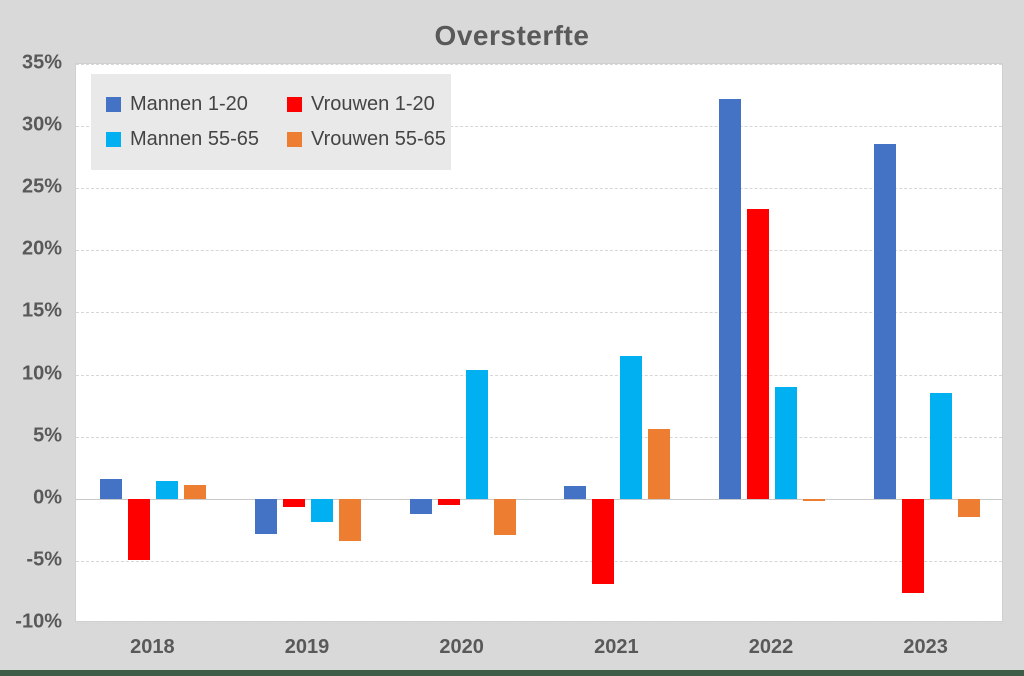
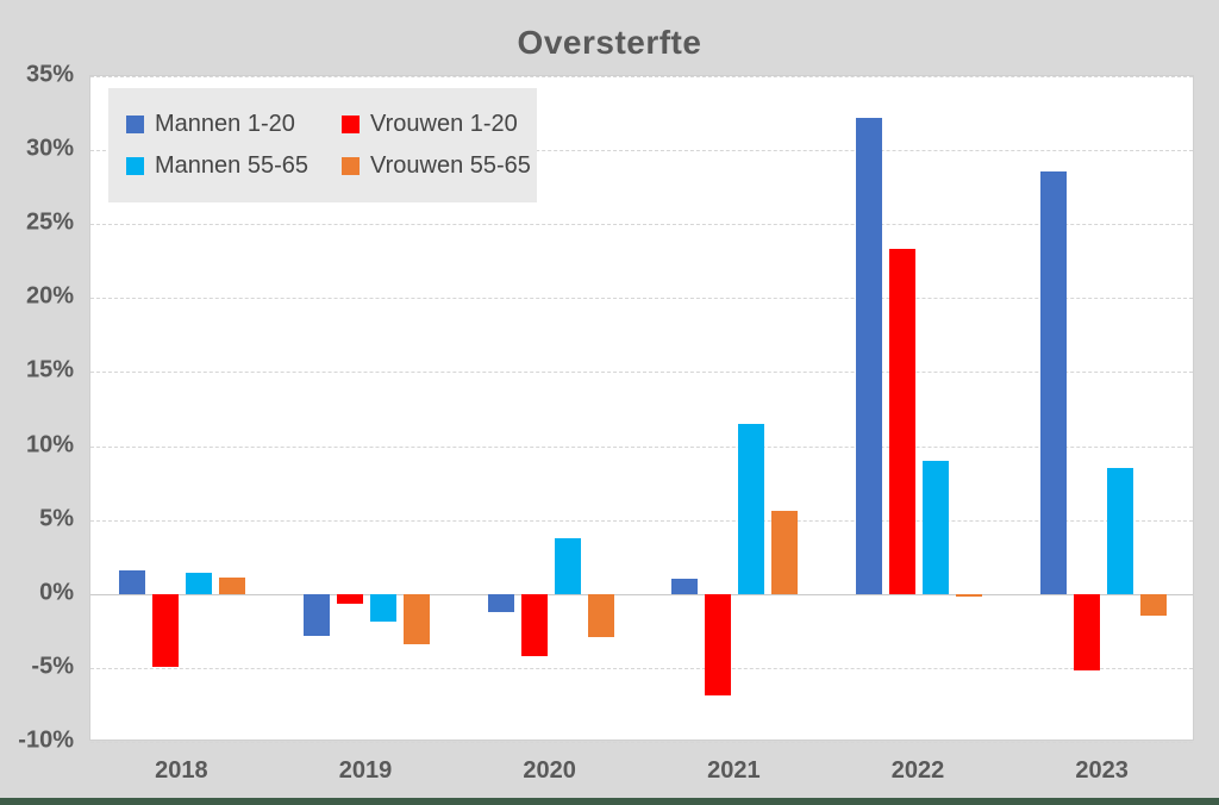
Vrouwen 1-20/2020: -0.5% -> -4.2%
Mannen 55-65/2020: 10.4% -> 3.8%
Vrouwen 1-20/2023: -7.6% -> -5.2%
